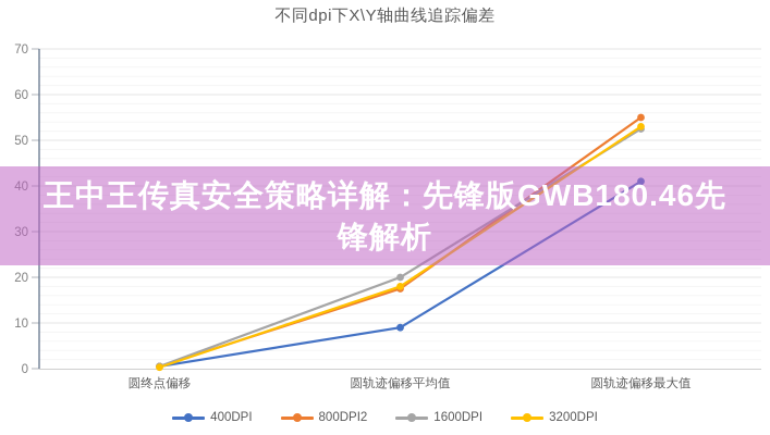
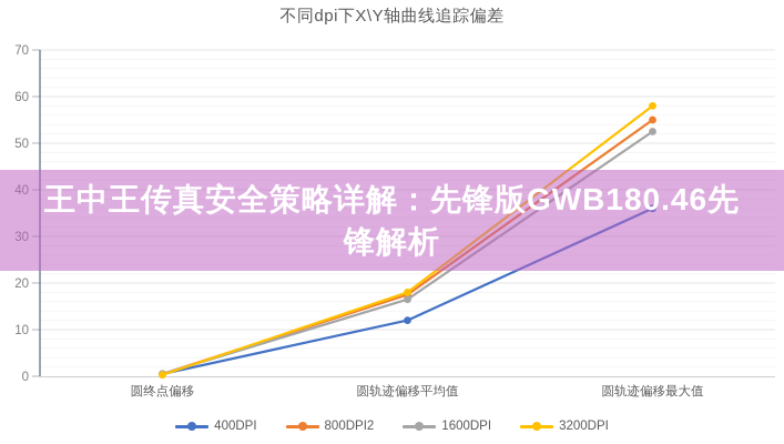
400DPI/圆轨迹偏移平均值: 9 -> 12
1600DPI/圆轨迹偏移平均值: 20 -> 16
400DPI/圆轨迹偏移最大值: 41 -> 36
3200DPI/圆轨迹偏移最大值: 53 -> 58
